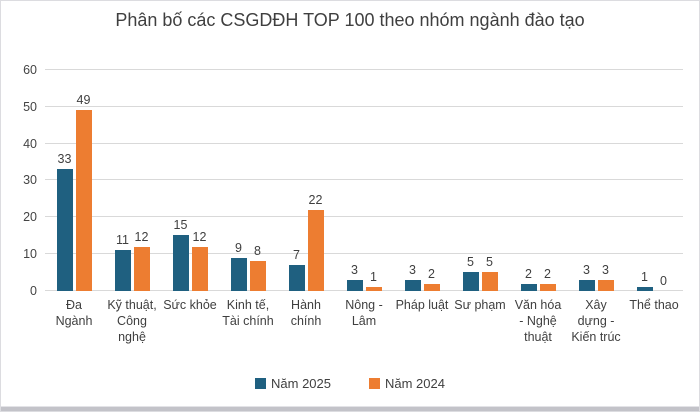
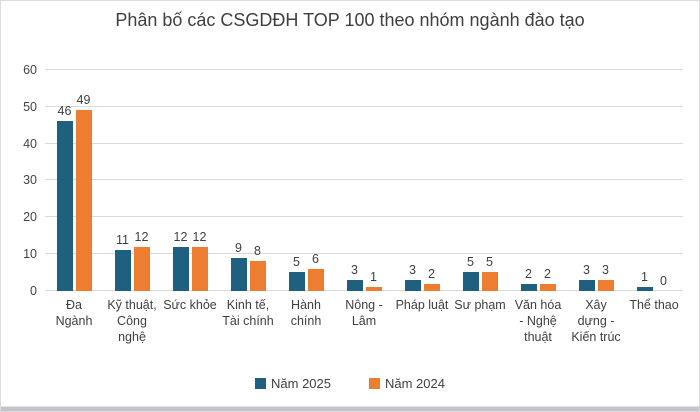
Năm 2025/Đa Ngành: 33 -> 46
Năm 2025/Sức khỏe: 15 -> 12
Năm 2025/Hành chính: 7 -> 5
Năm 2024/Hành chính: 22 -> 6
